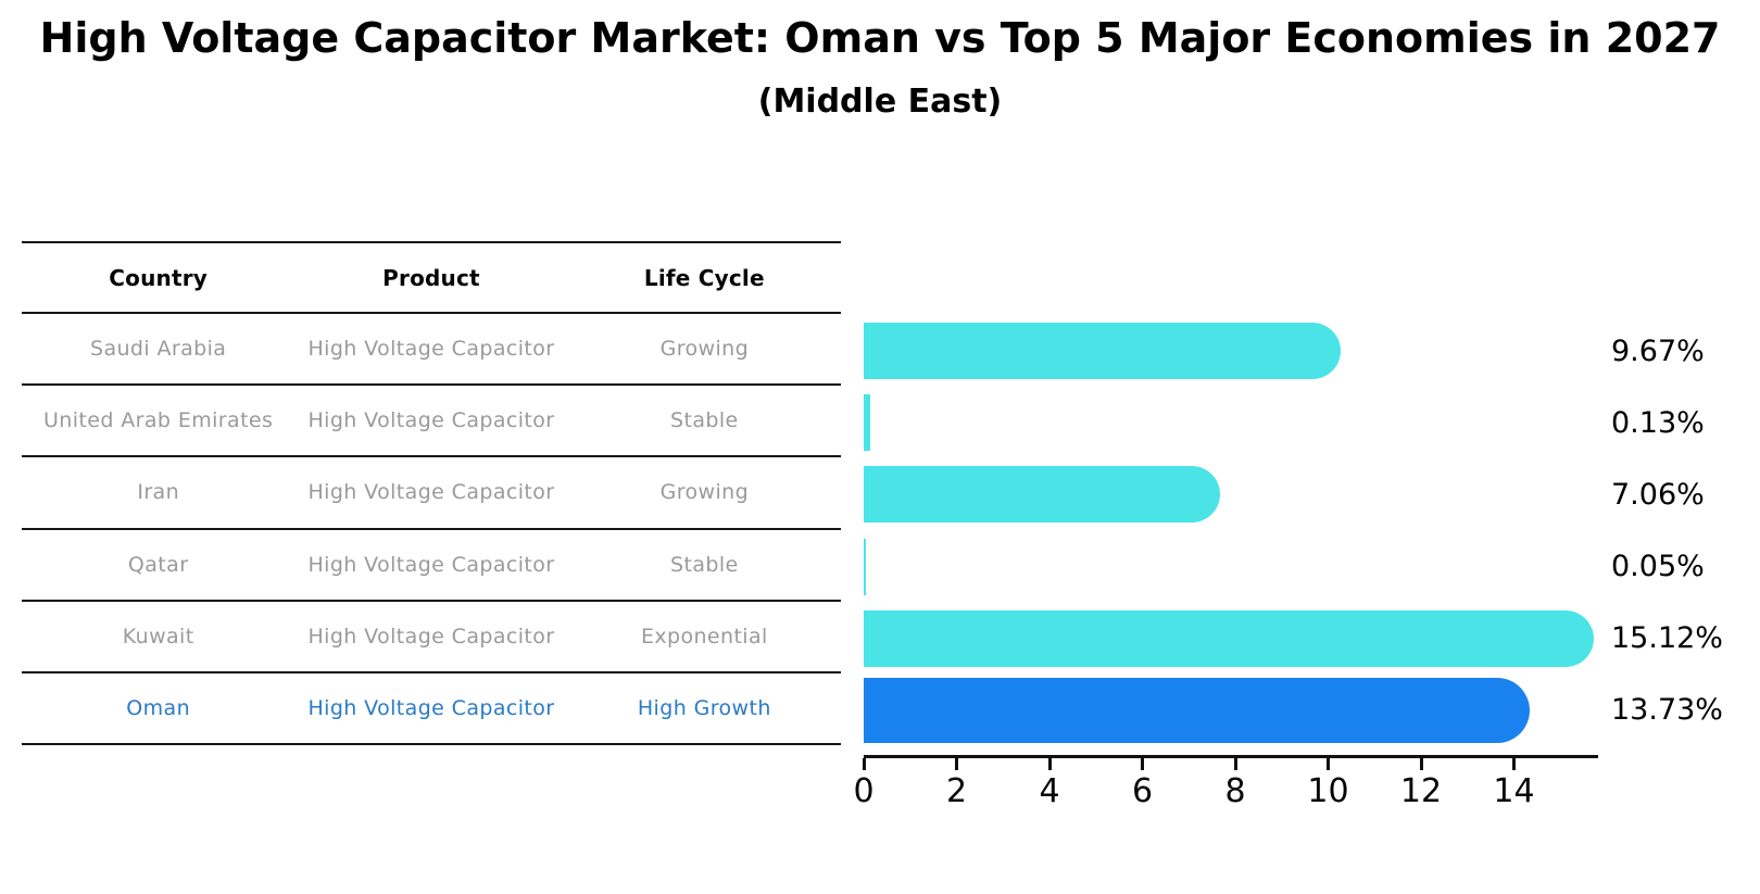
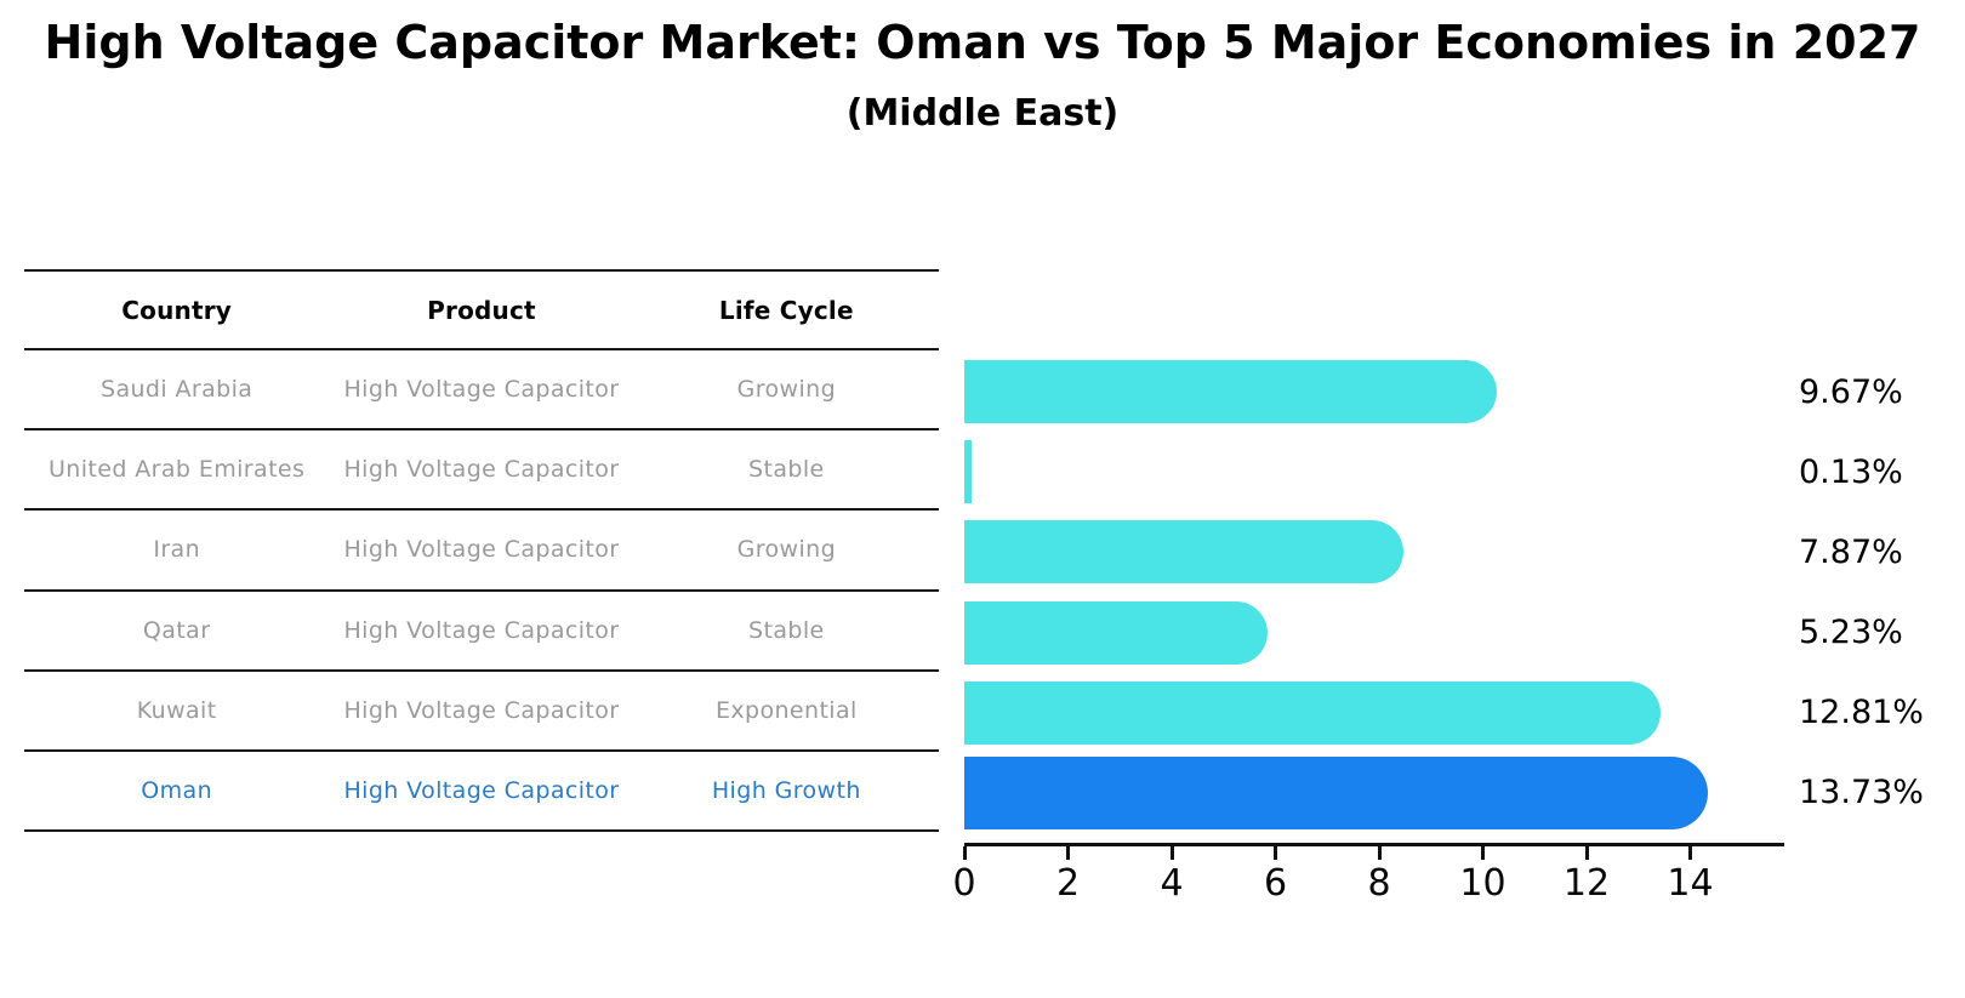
Iran: 7.06% -> 7.87%
Qatar: 0.05% -> 5.23%
Kuwait: 15.12% -> 12.81%
